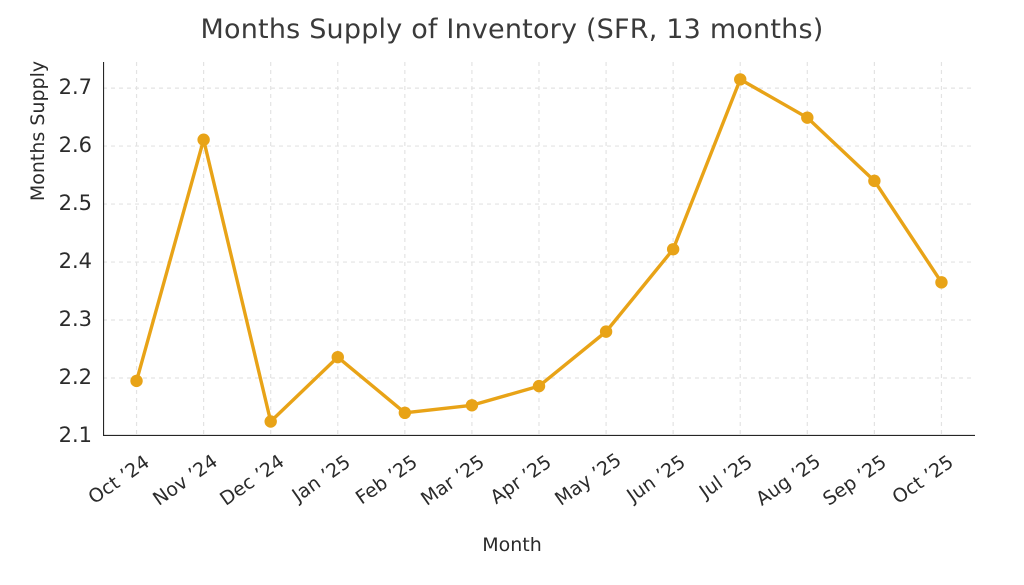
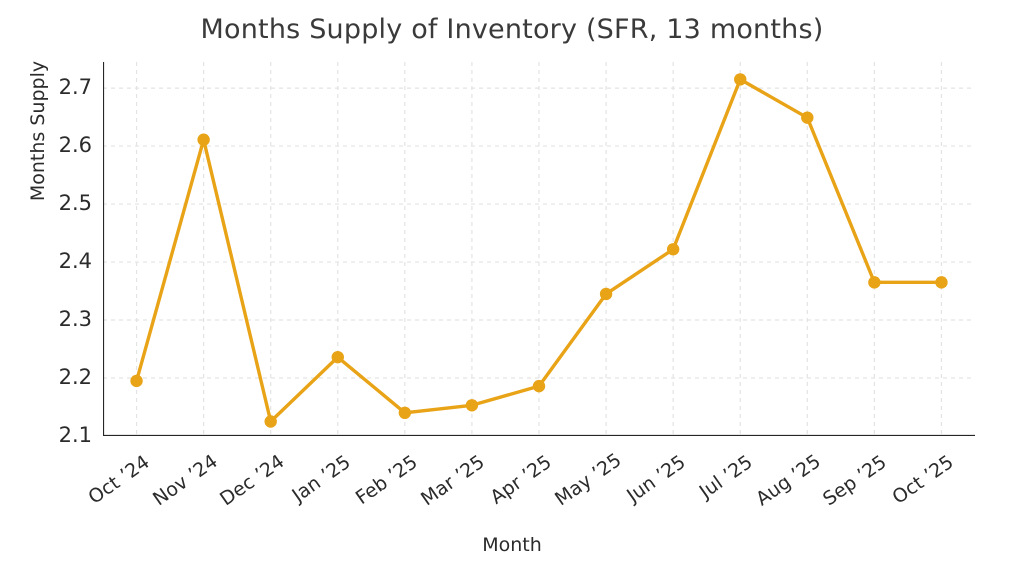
May ’25: 2.28 -> 2.35
Sep ’25: 2.54 -> 2.37
